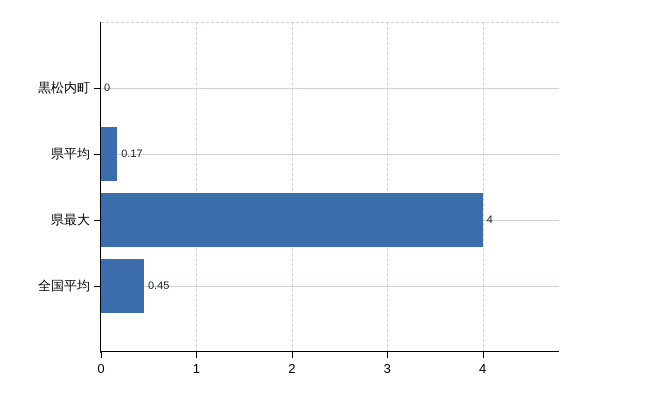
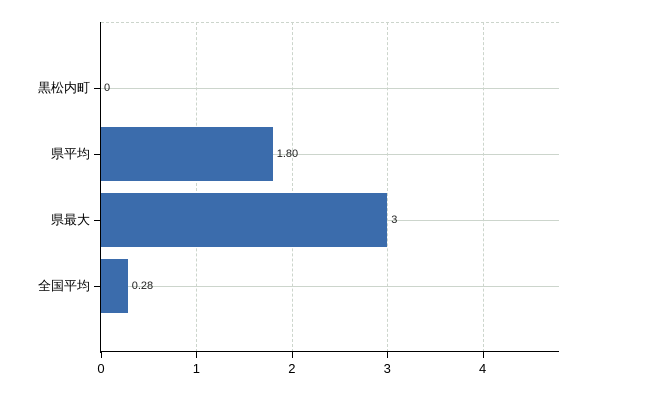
県平均: 0.17 -> 1.80
県最大: 4 -> 3
全国平均: 0.45 -> 0.28
